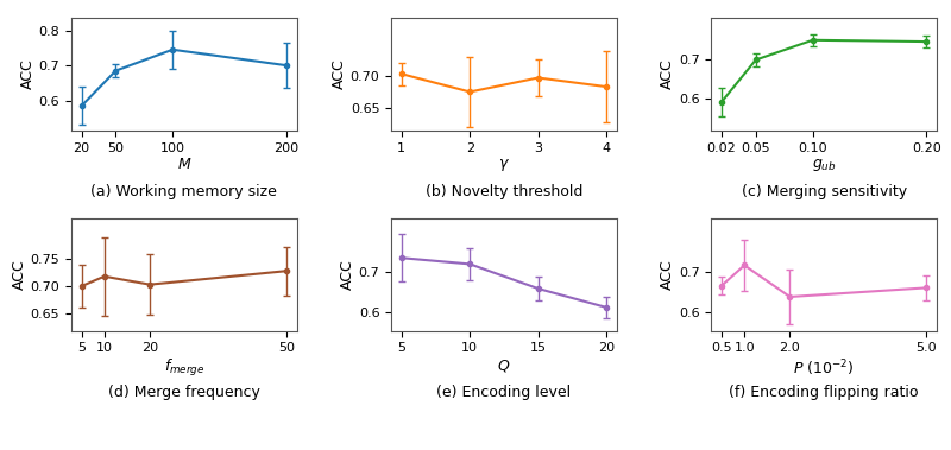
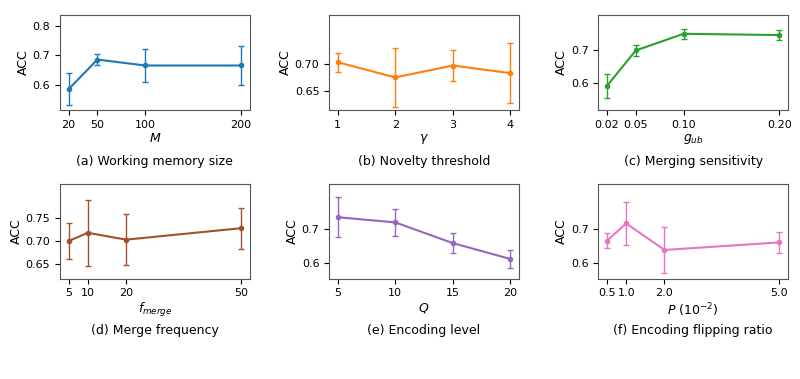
100: 0.745 -> 0.665
200: 0.700 -> 0.665
